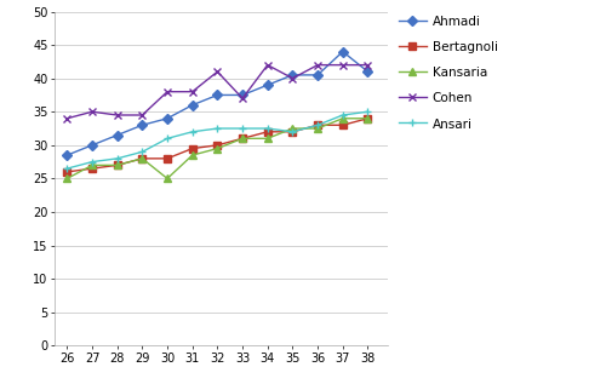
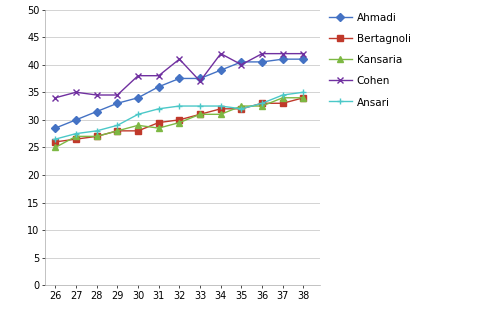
Kansaria/30: 25.0 -> 29.0
Ahmadi/37: 44.0 -> 41.0
